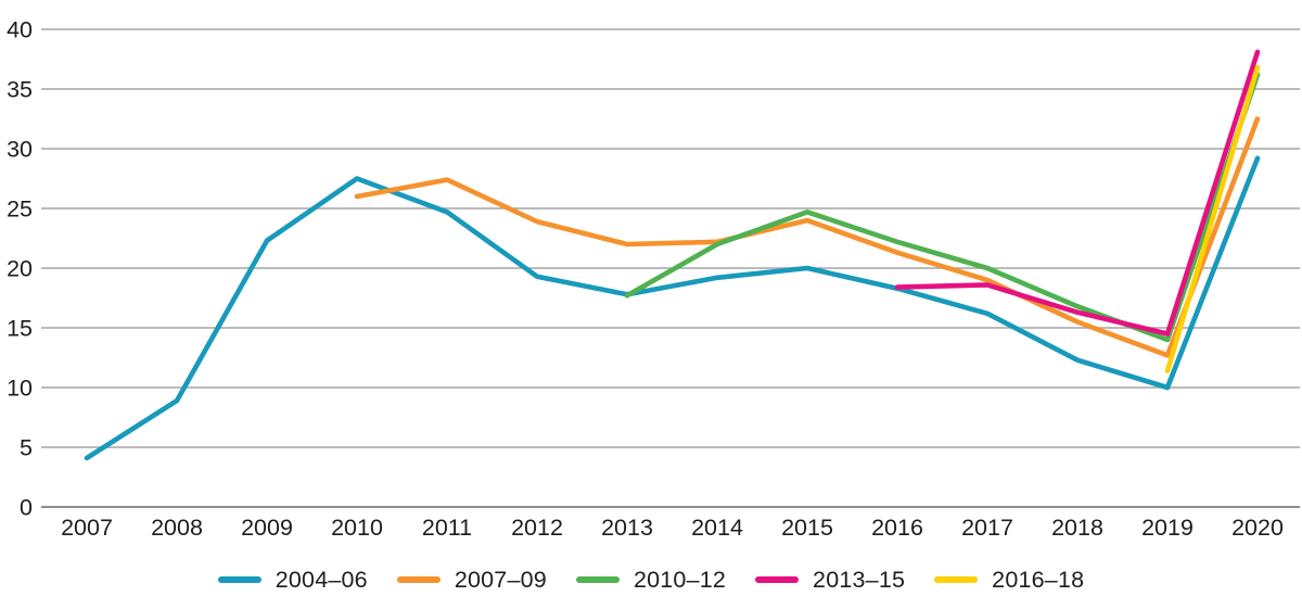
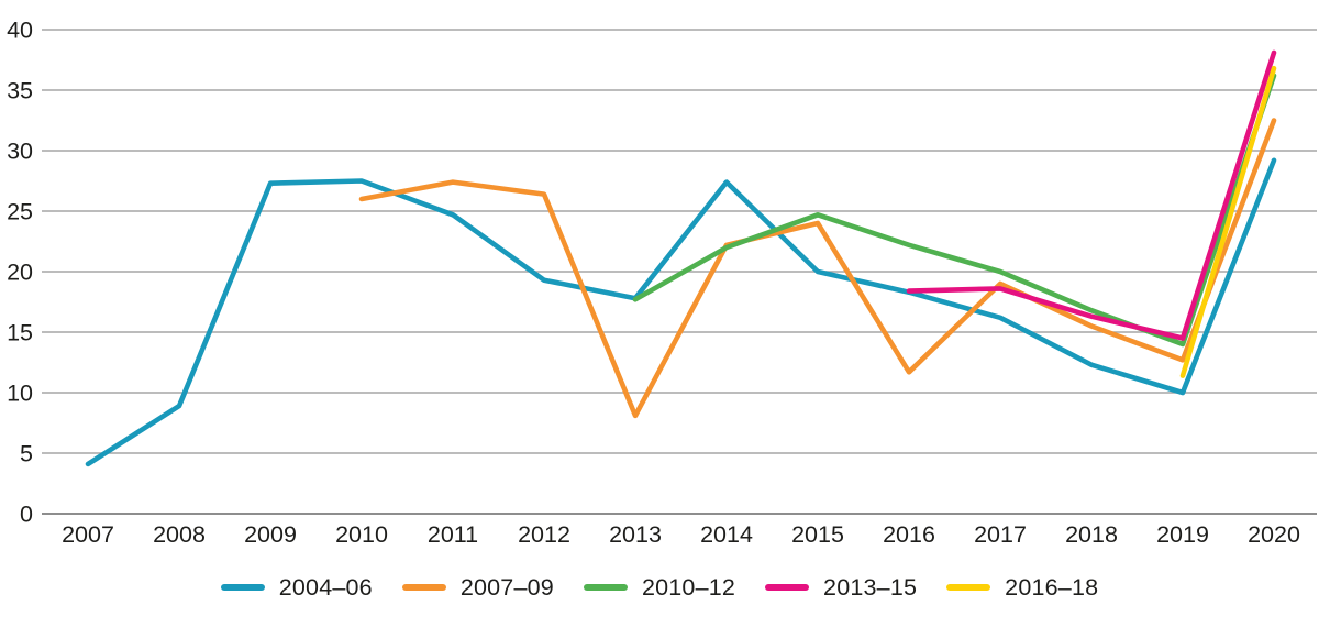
2004–06/2009: 22.3 -> 27.3
2007–09/2012: 23.9 -> 26.4
2007–09/2013: 22.0 -> 8.1
2004–06/2014: 19.2 -> 27.4
2007–09/2016: 21.3 -> 11.7
